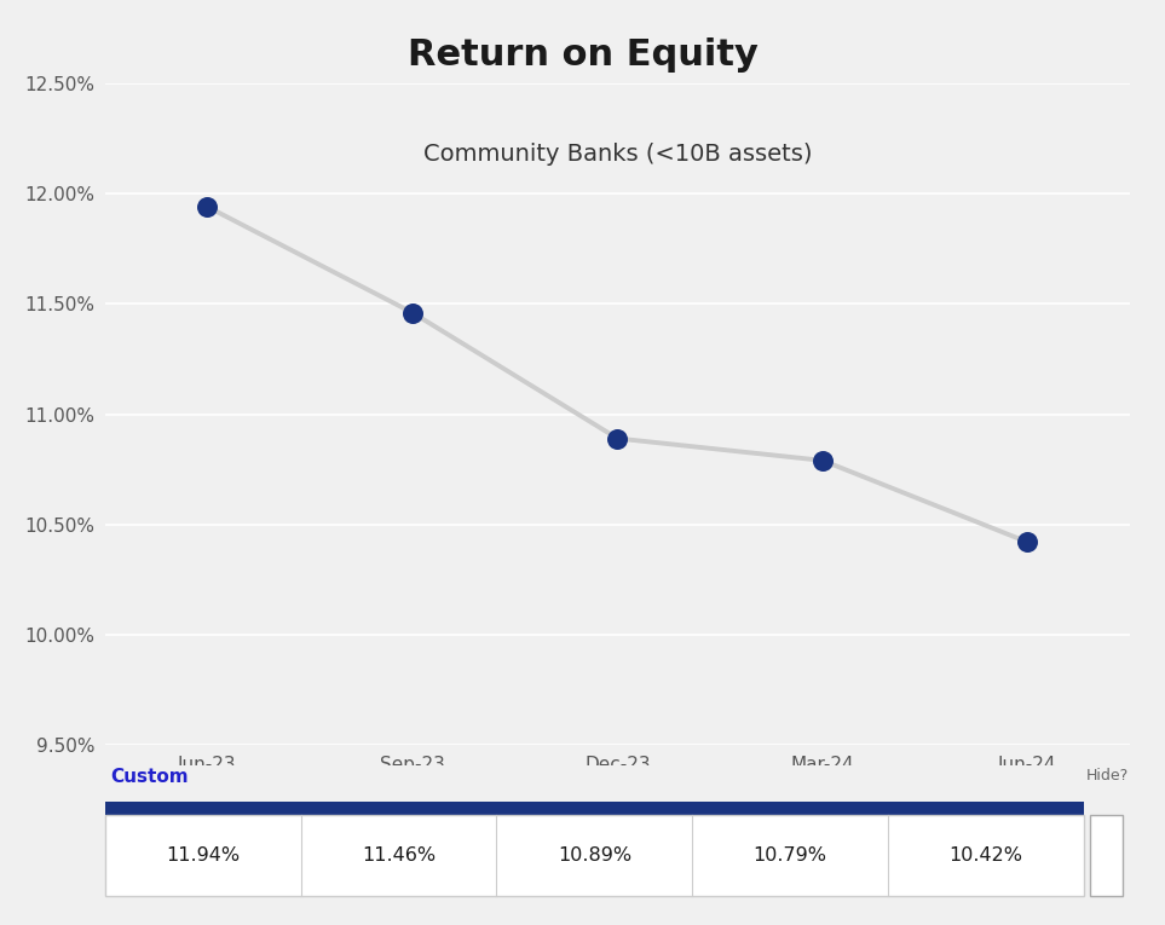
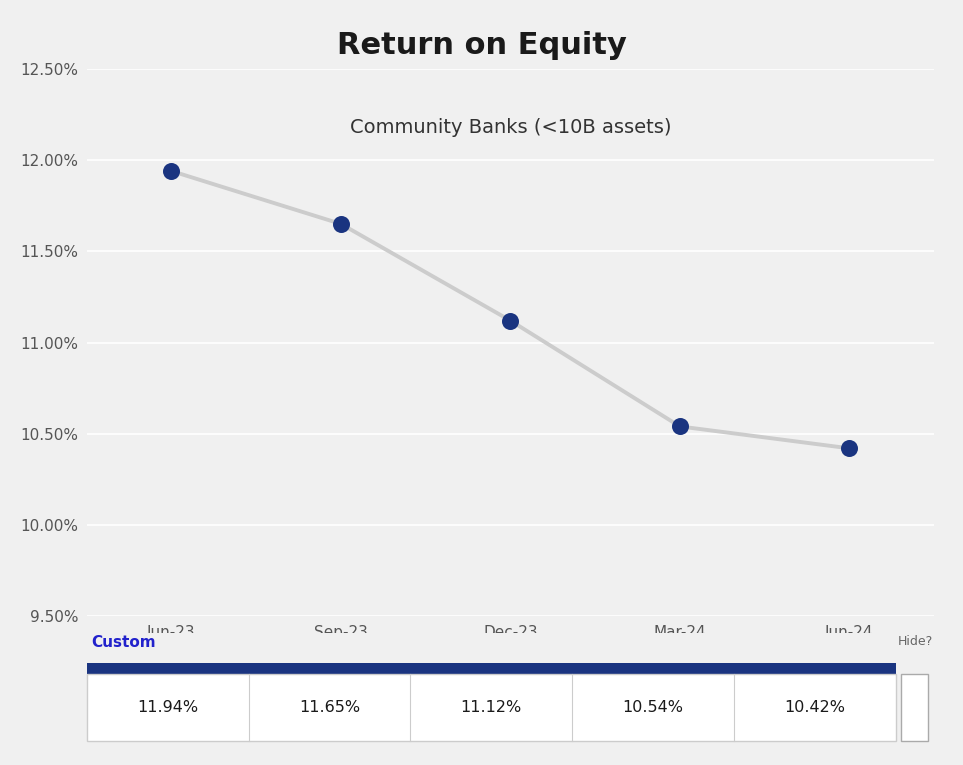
Sep-23: 11.46% -> 11.65%
Dec-23: 10.89% -> 11.12%
Mar-24: 10.79% -> 10.54%
